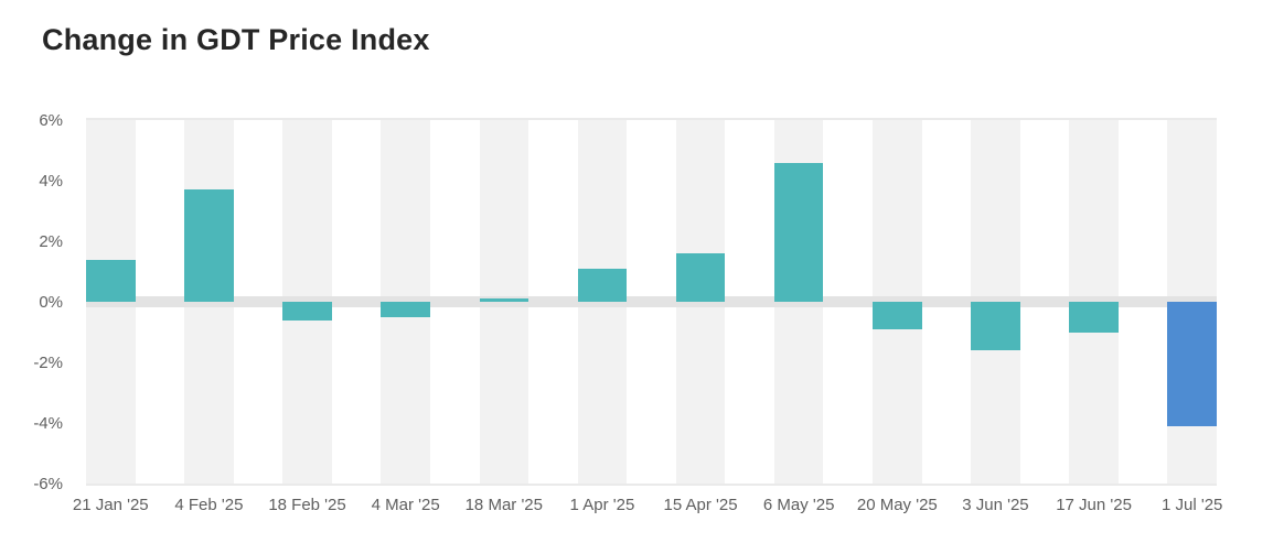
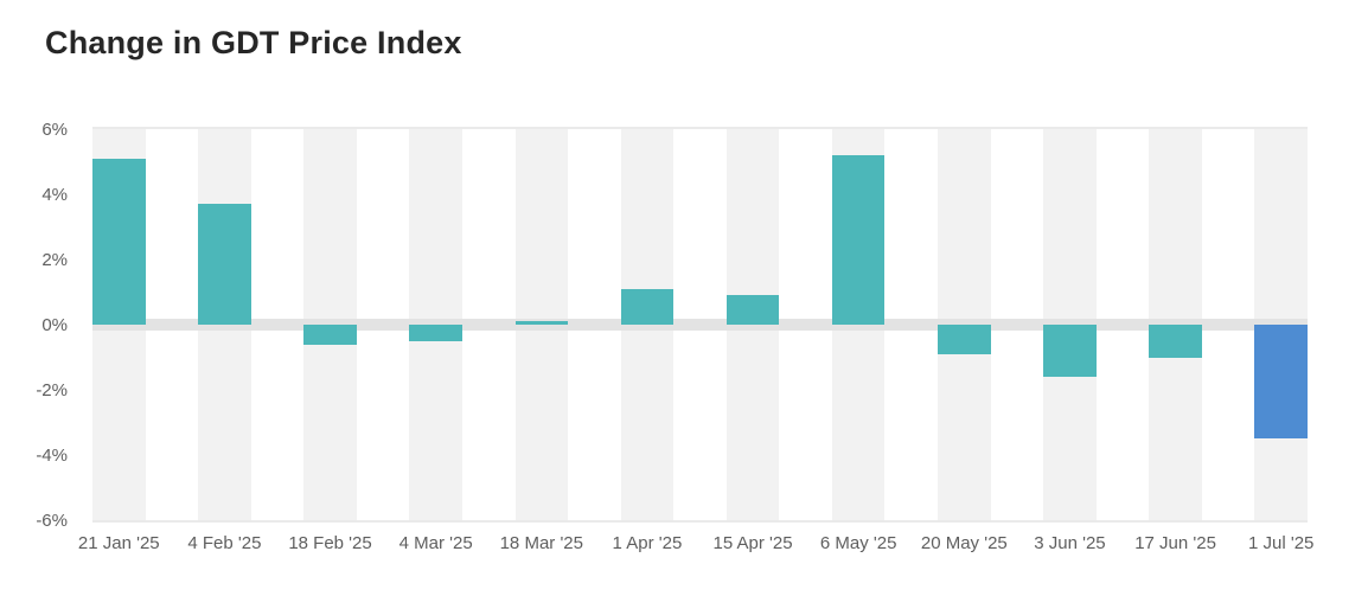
21 Jan '25: 1.4% -> 5.1%
15 Apr '25: 1.6% -> 0.9%
6 May '25: 4.6% -> 5.2%
1 Jul '25: -4.1% -> -3.5%
